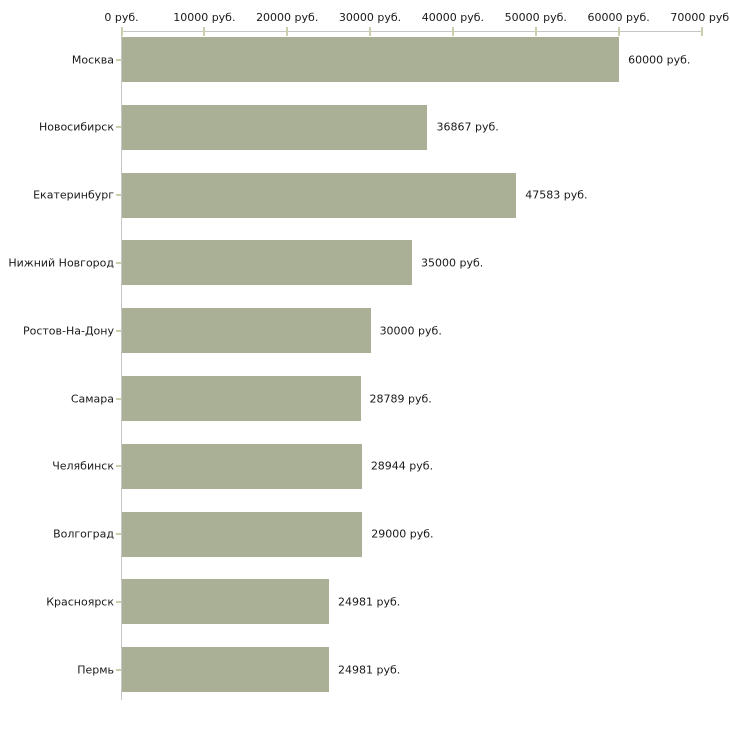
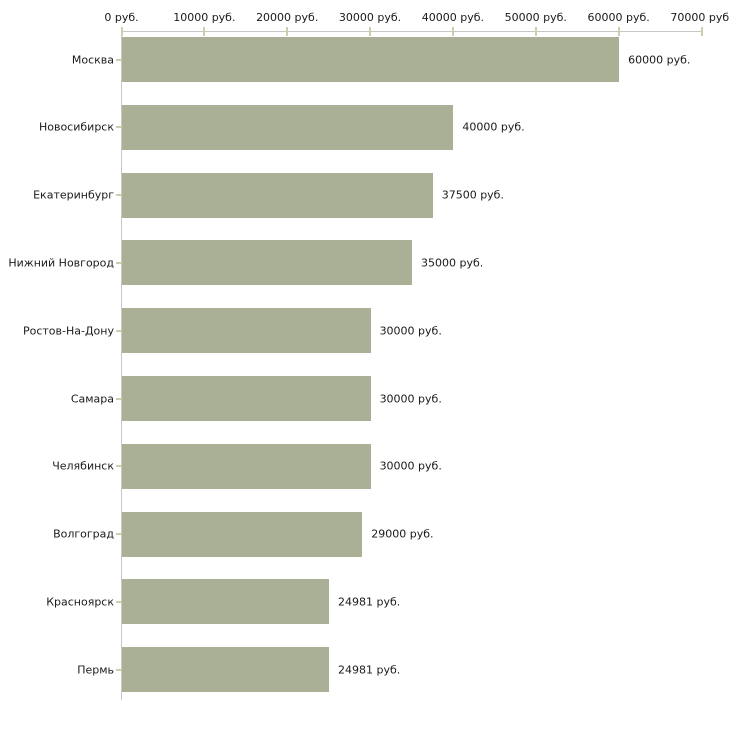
Новосибирск: 36867 -> 40000
Екатеринбург: 47583 -> 37500
Самара: 28789 -> 30000
Челябинск: 28944 -> 30000
